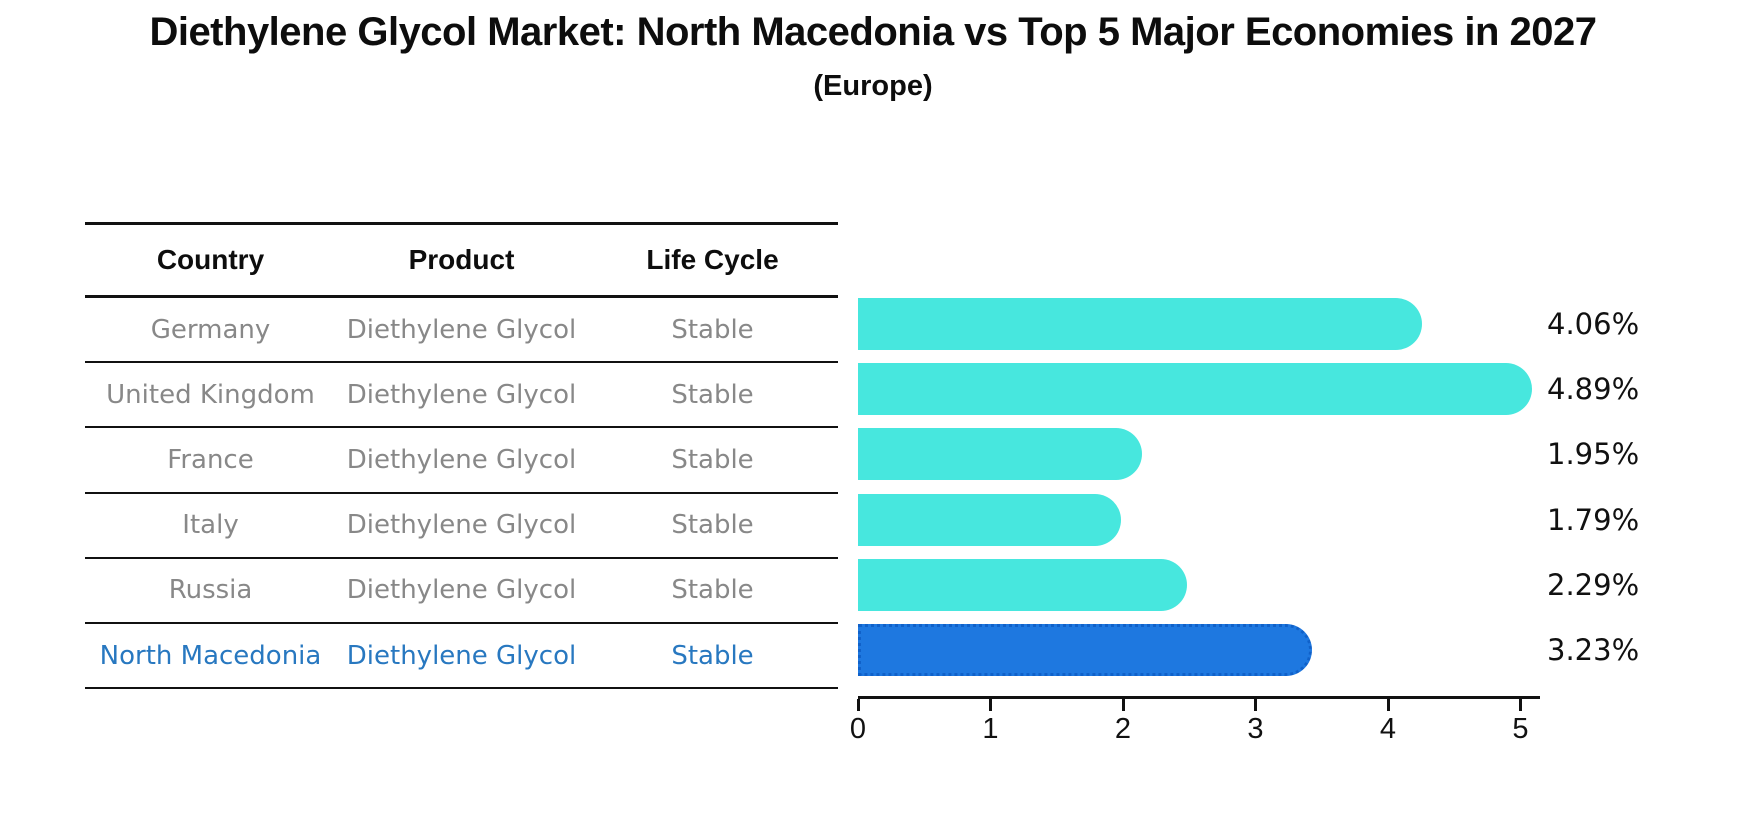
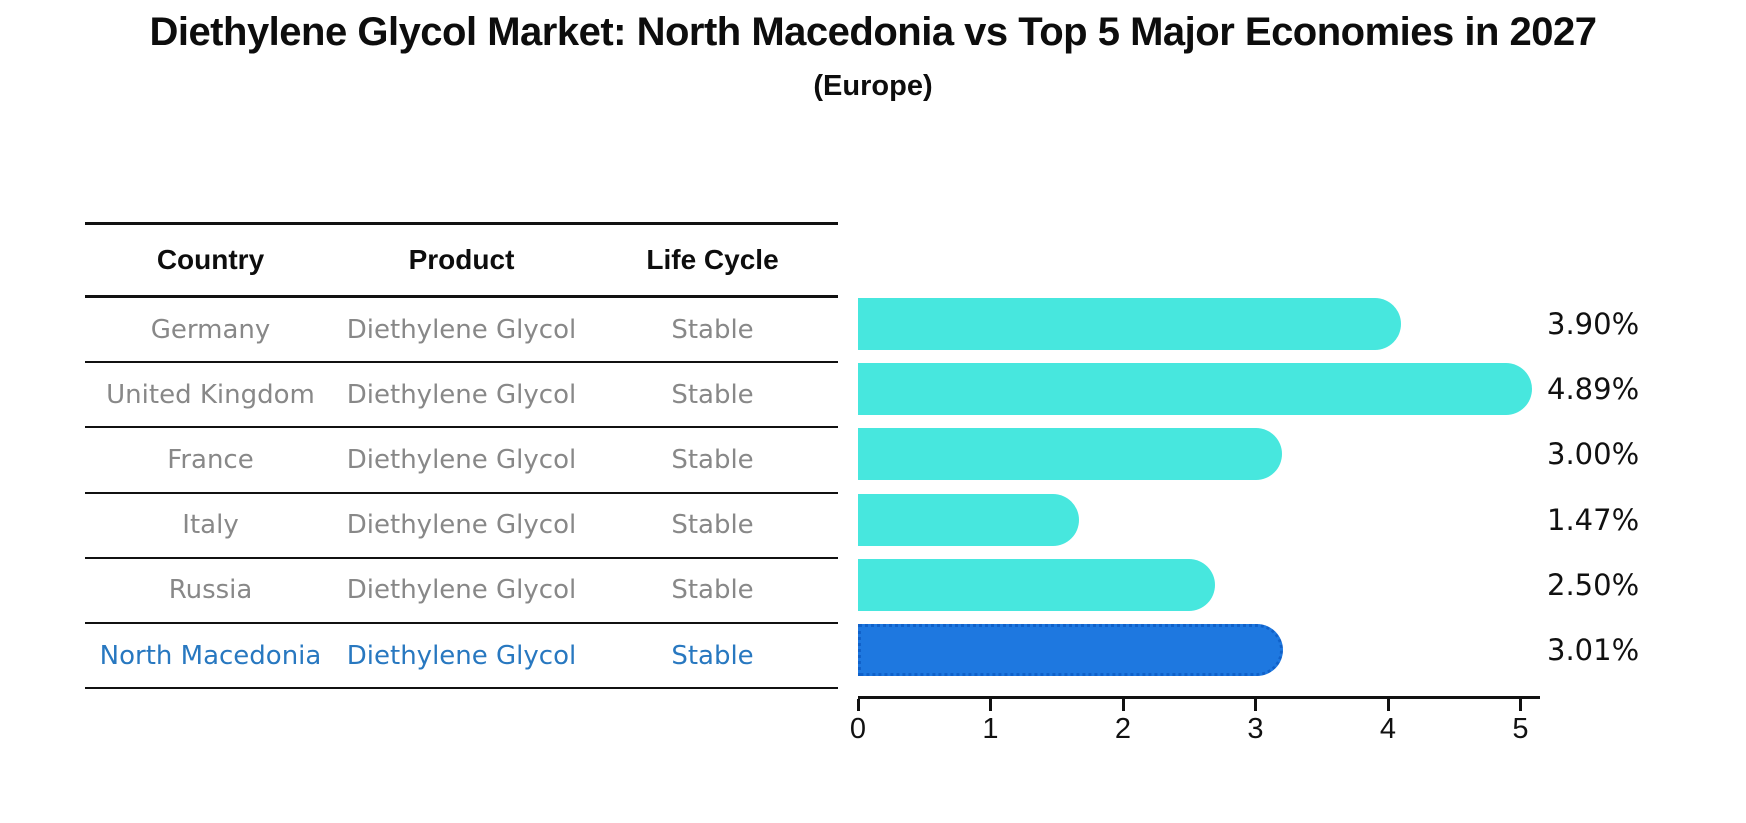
Germany: 4.06% -> 3.90%
France: 1.95% -> 3.00%
Italy: 1.79% -> 1.47%
Russia: 2.29% -> 2.50%
North Macedonia: 3.23% -> 3.01%
